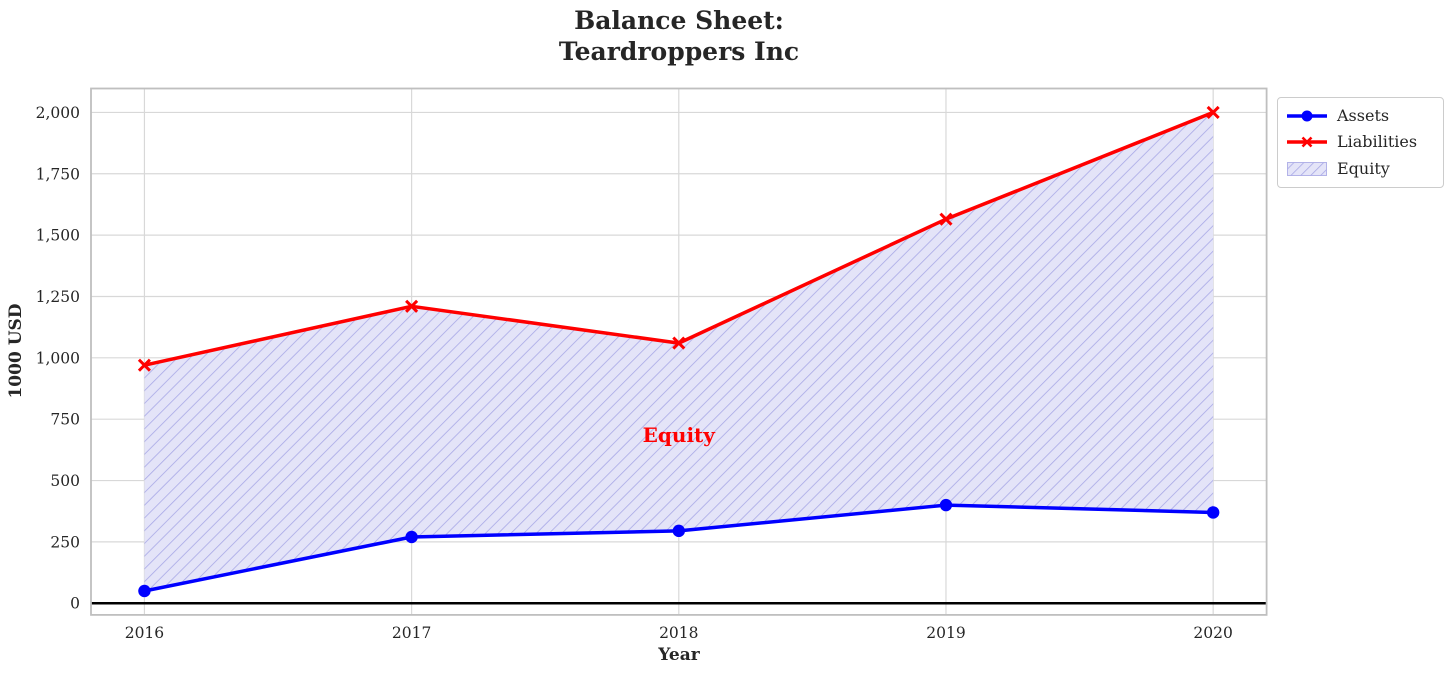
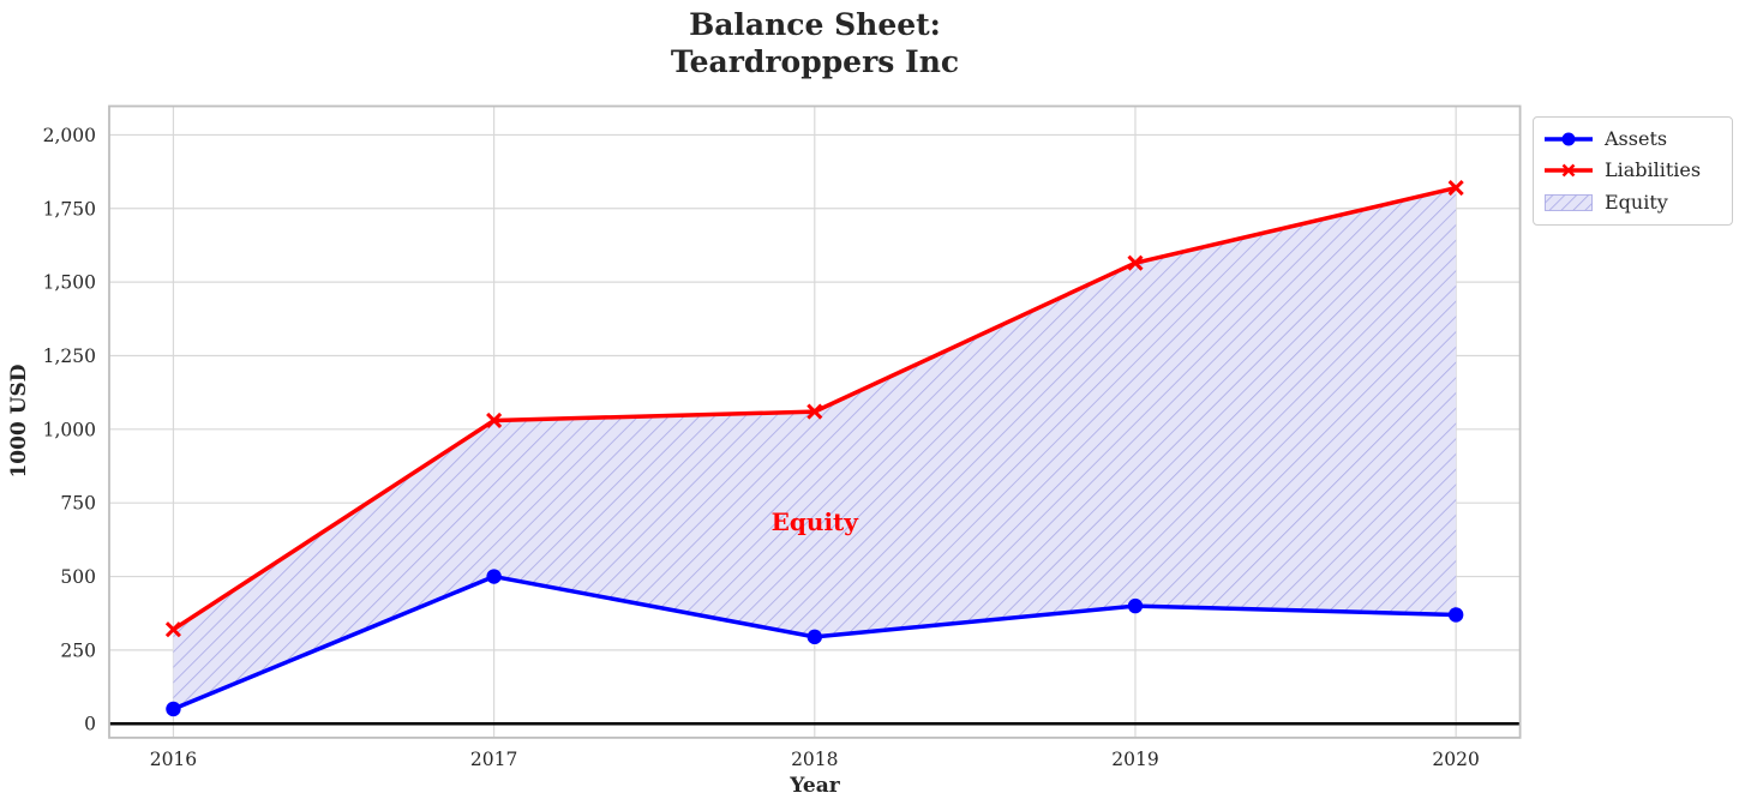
Liabilities/2016: 970 -> 320
Assets/2017: 270 -> 500
Liabilities/2017: 1210 -> 1030
Liabilities/2020: 2000 -> 1820
